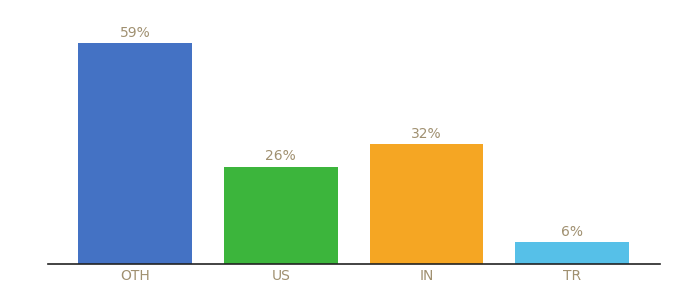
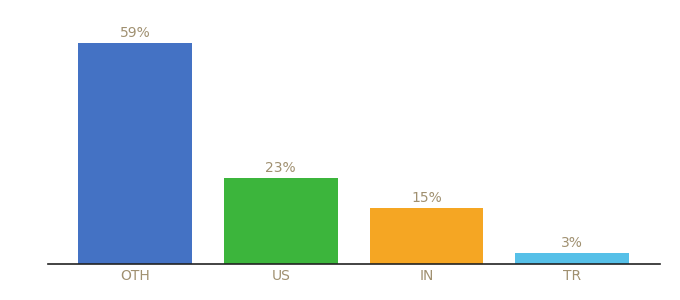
US: 26% -> 23%
IN: 32% -> 15%
TR: 6% -> 3%
